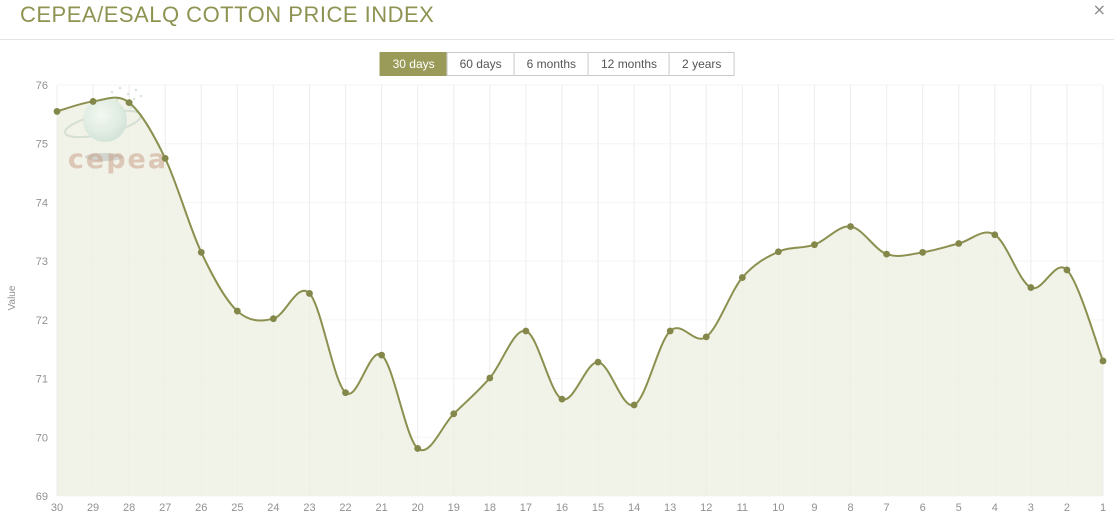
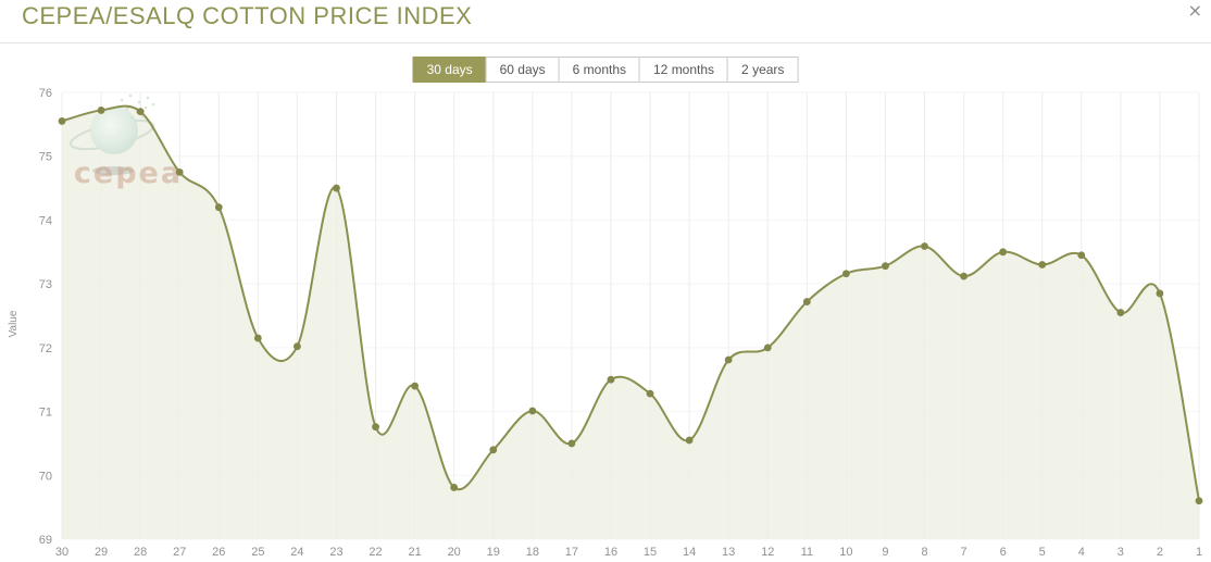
26: 73.2 -> 74.2
23: 72.5 -> 74.5
17: 71.8 -> 70.5
16: 70.7 -> 71.5
12: 71.7 -> 72.0
6: 73.2 -> 73.5
1: 71.3 -> 69.6
